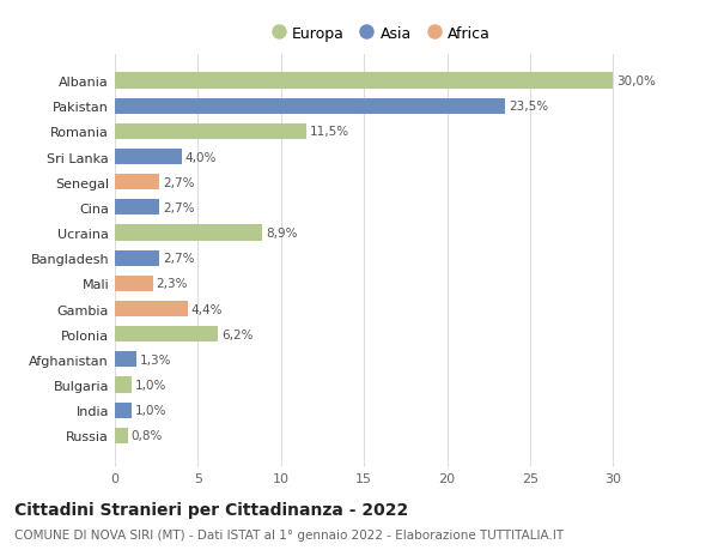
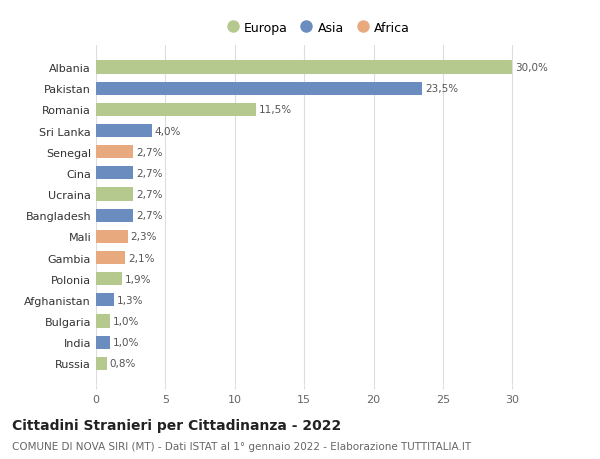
Ucraina: 8,9% -> 2,7%
Gambia: 4,4% -> 2,1%
Polonia: 6,2% -> 1,9%
